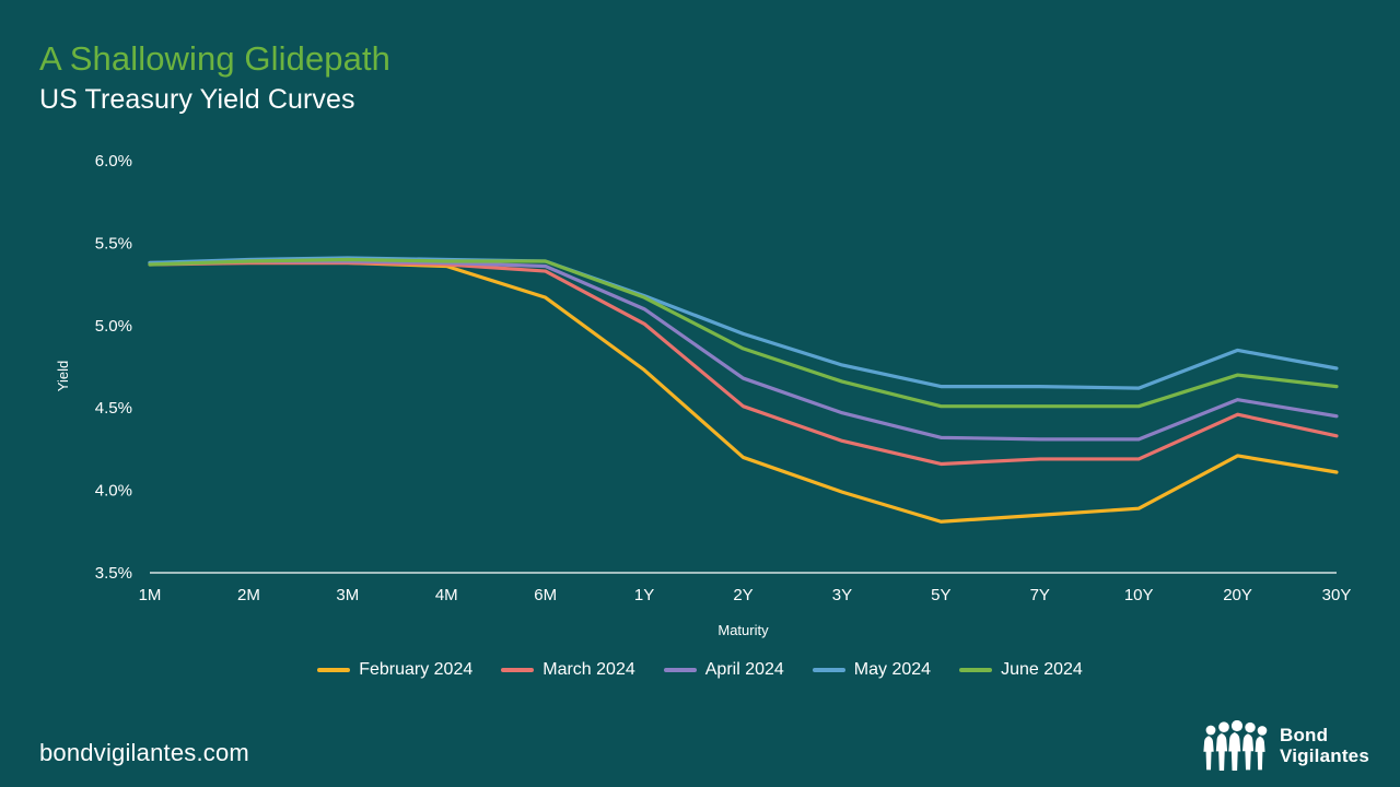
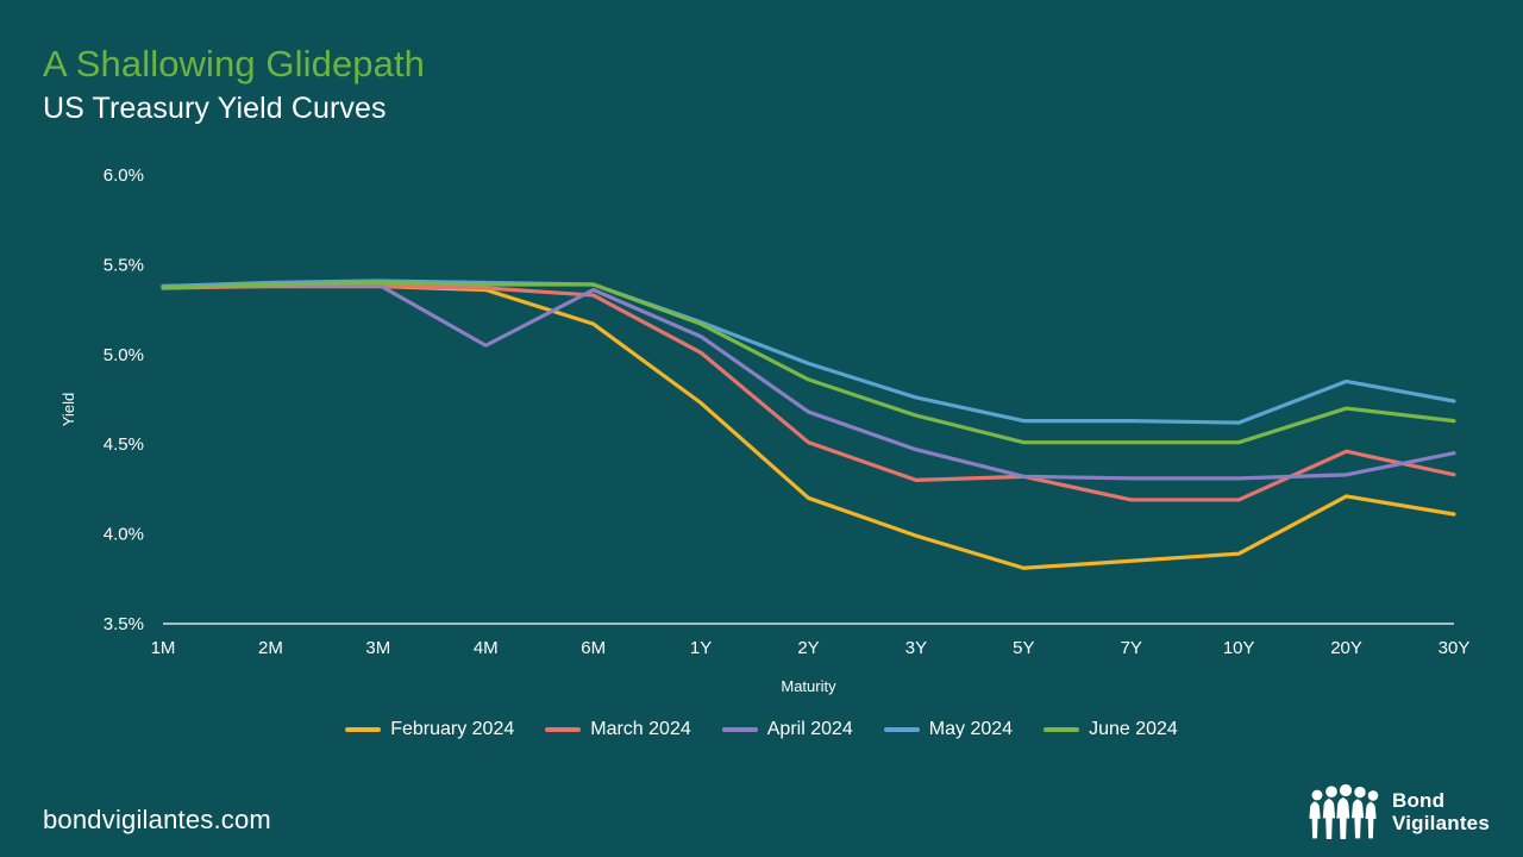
April 2024/4M: 5.38% -> 5.05%
March 2024/5Y: 4.16% -> 4.32%
April 2024/20Y: 4.55% -> 4.33%
